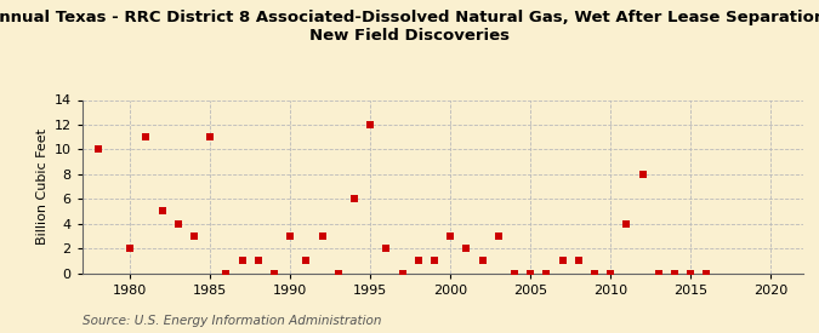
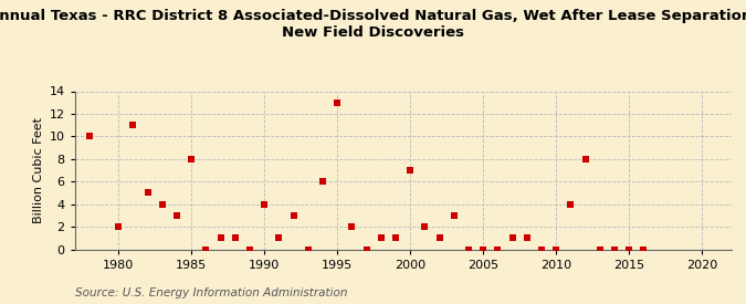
1985: 11 -> 8
1990: 3 -> 4
1995: 12 -> 13
2000: 3 -> 7
